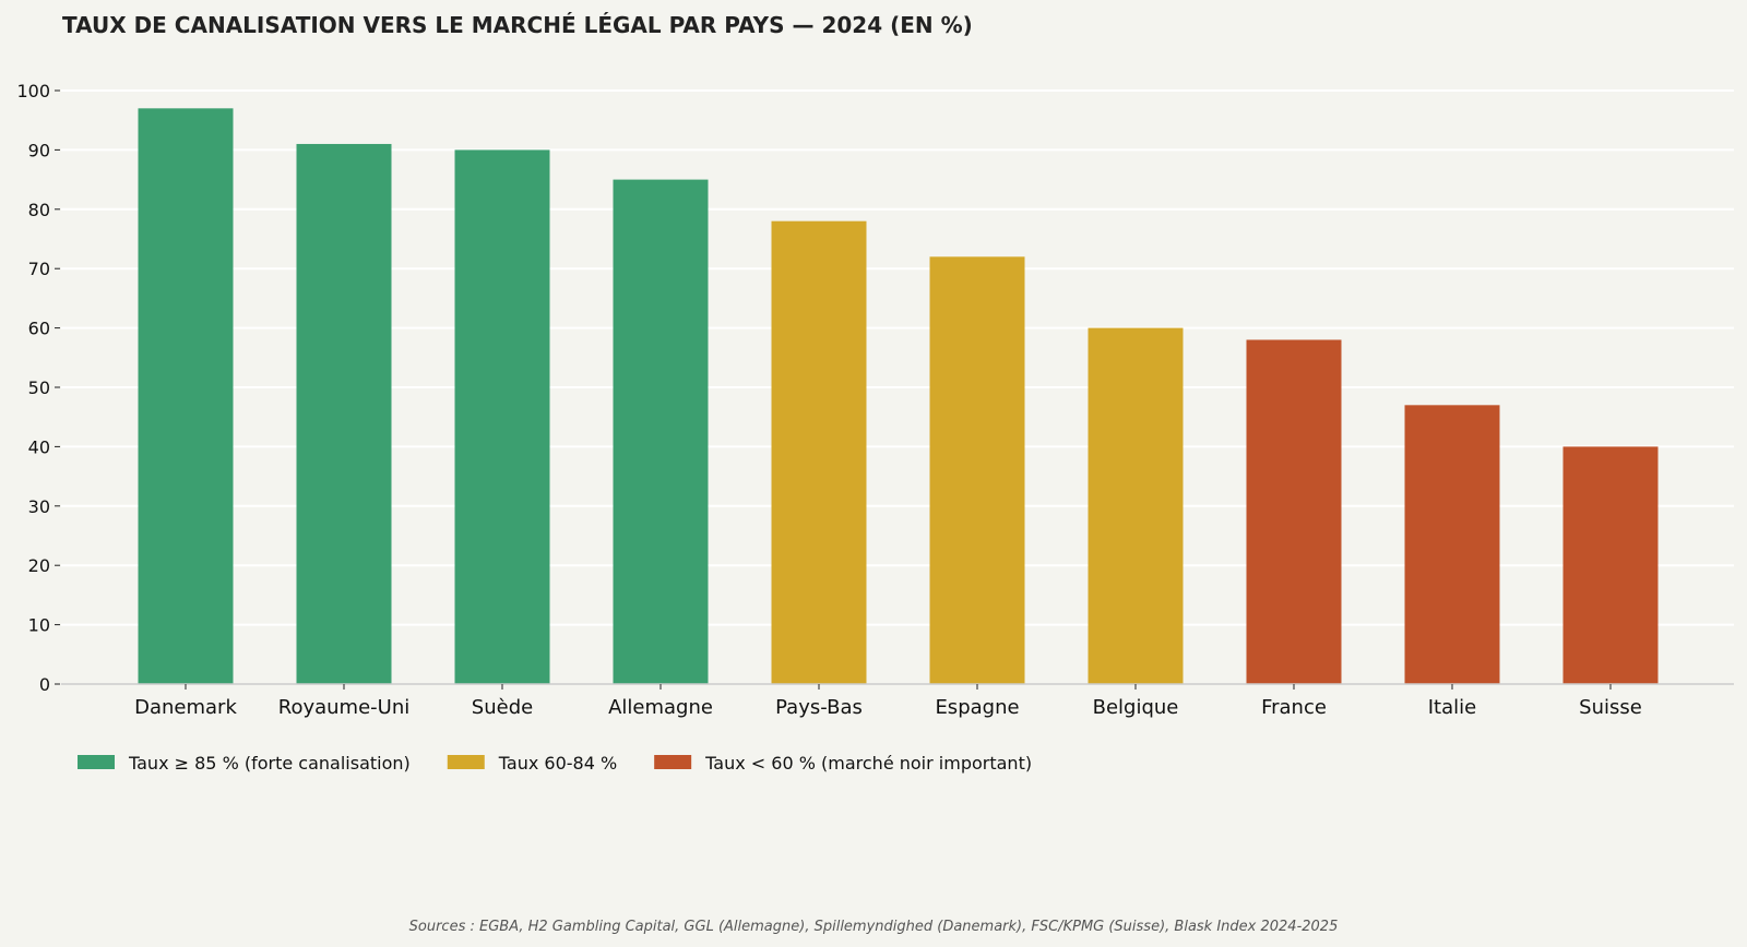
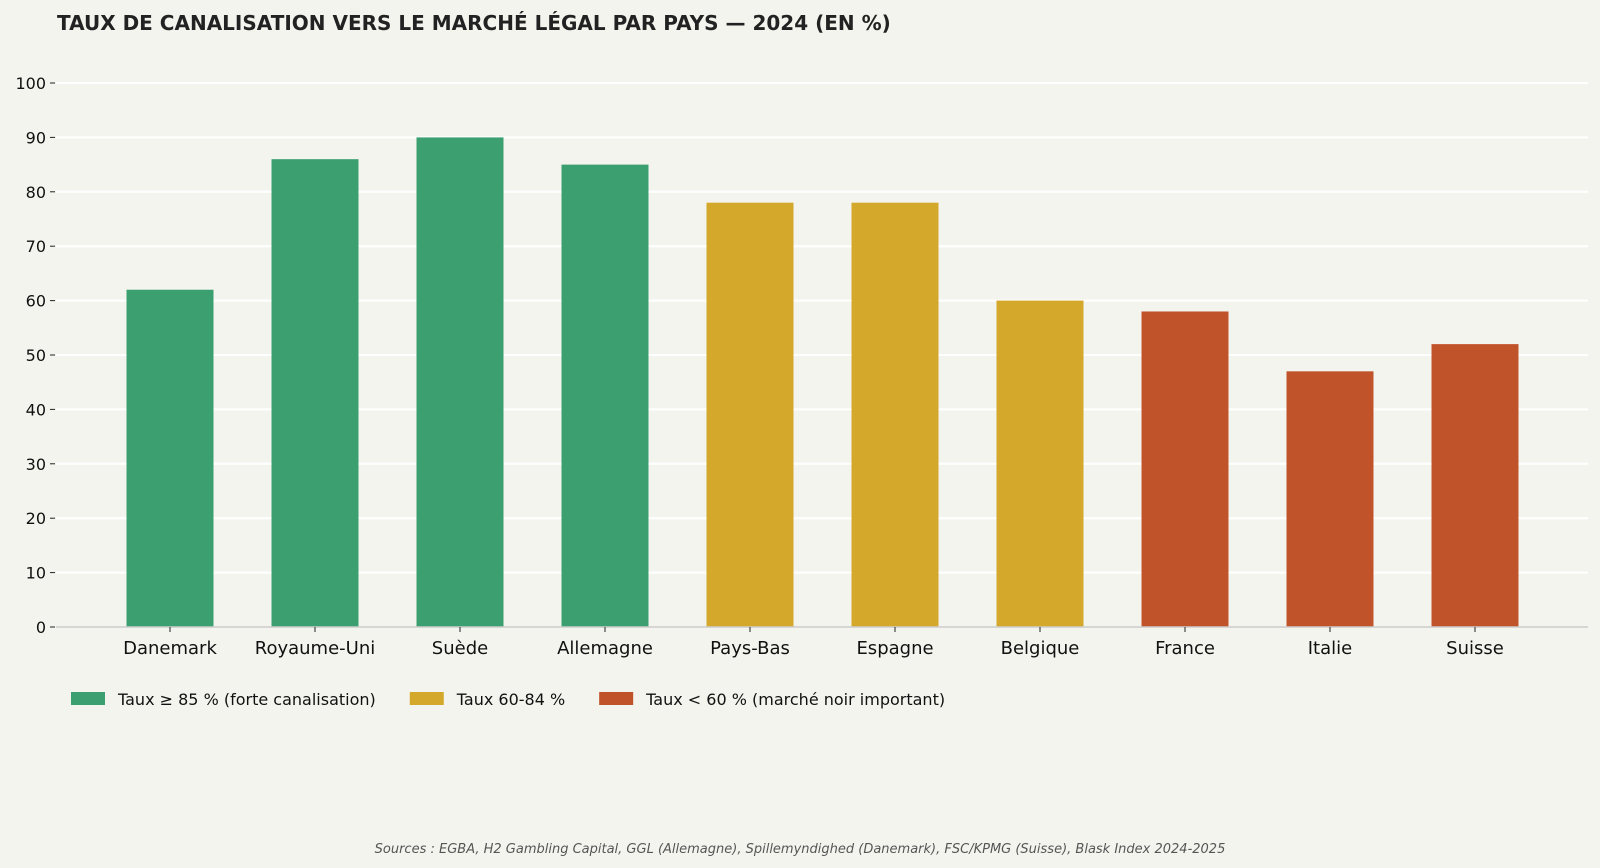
Danemark: 97 -> 62
Royaume-Uni: 91 -> 86
Espagne: 72 -> 78
Suisse: 40 -> 52
